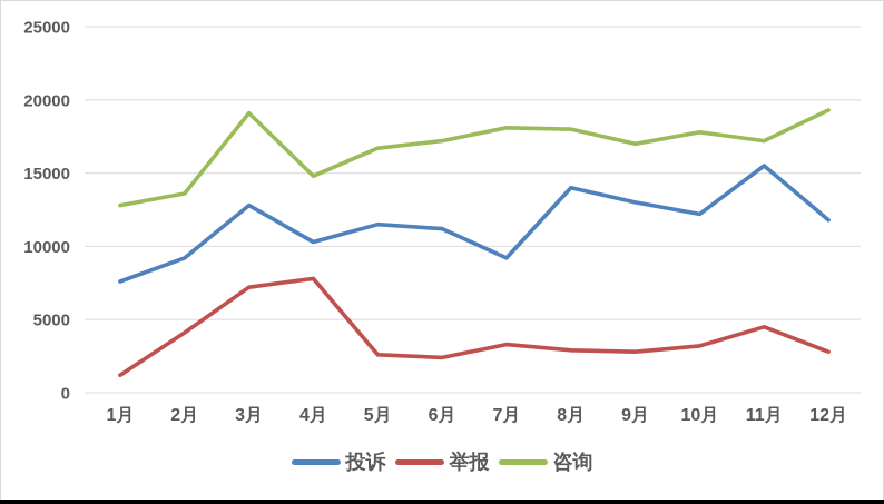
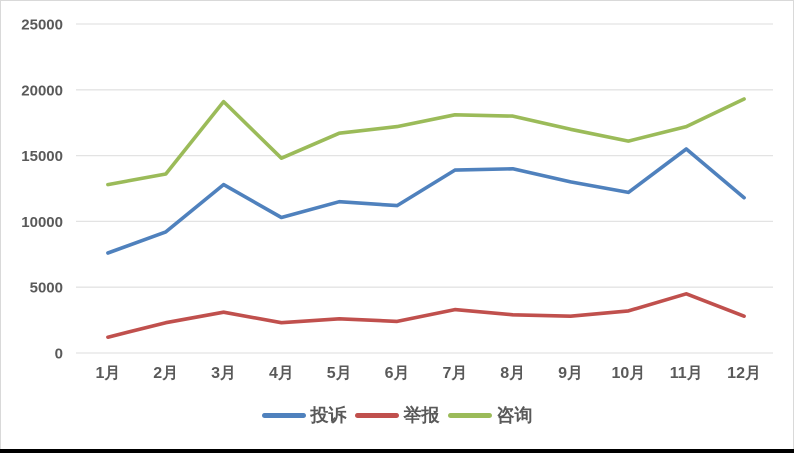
举报/2月: 4100 -> 2300
举报/3月: 7200 -> 3100
举报/4月: 7800 -> 2300
投诉/7月: 9200 -> 13900
咨询/10月: 17800 -> 16100
